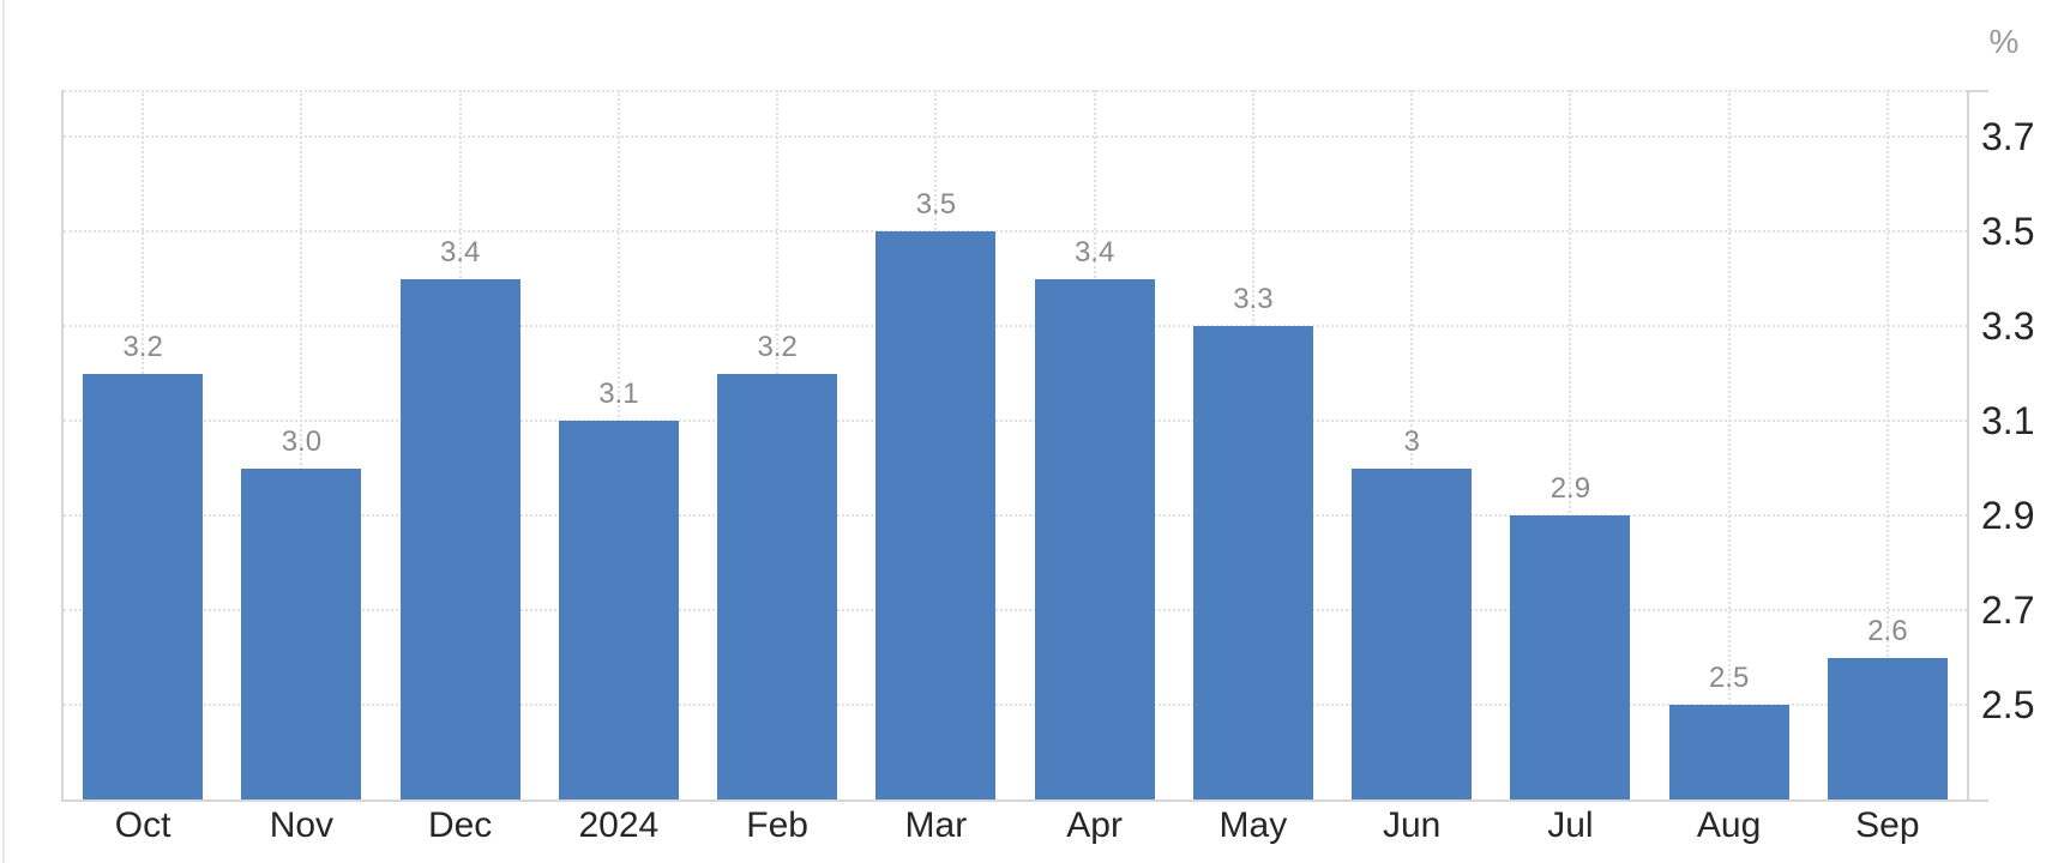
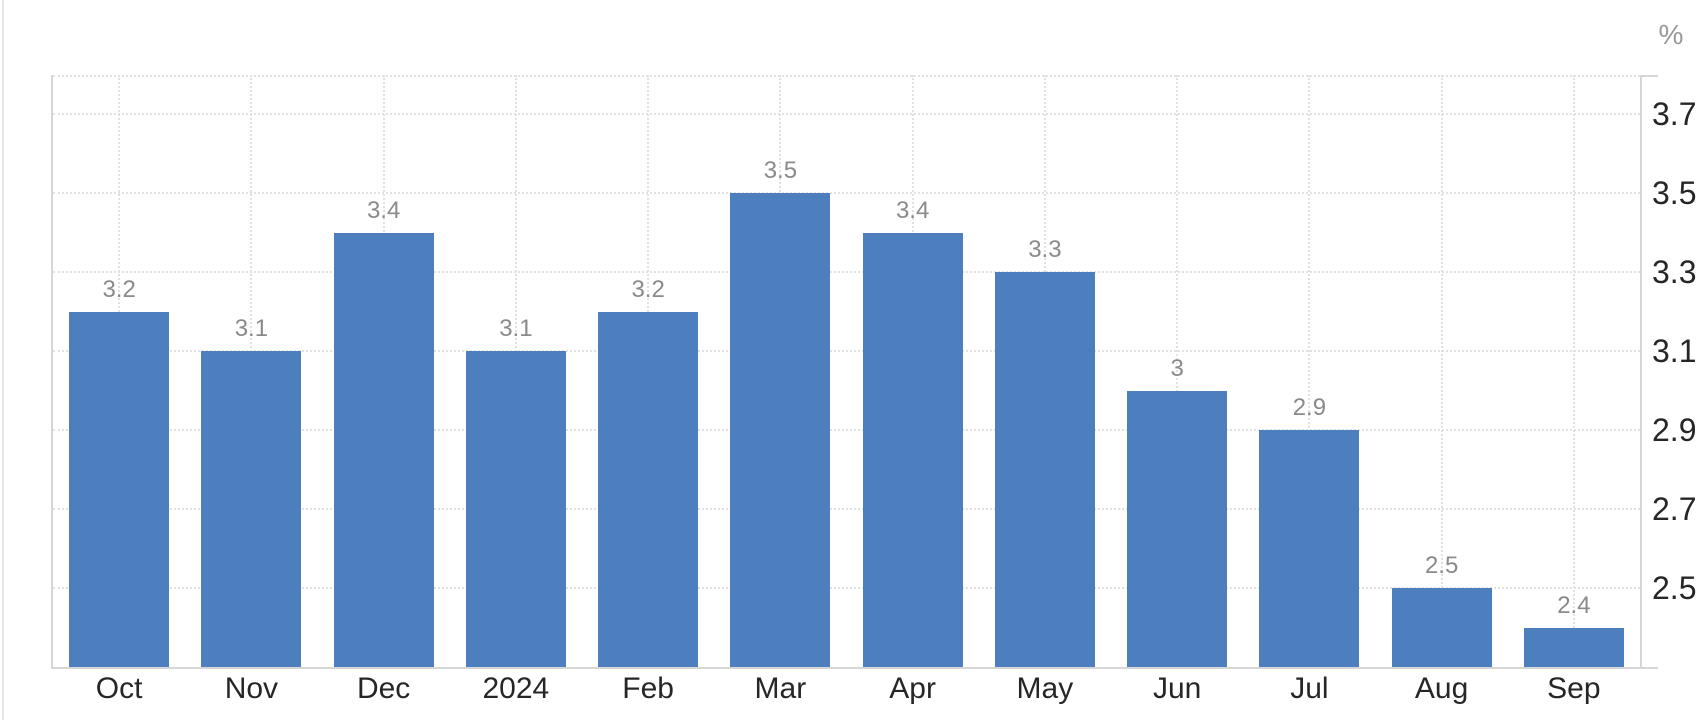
Nov: 3.0 -> 3.1
Sep: 2.6 -> 2.4
